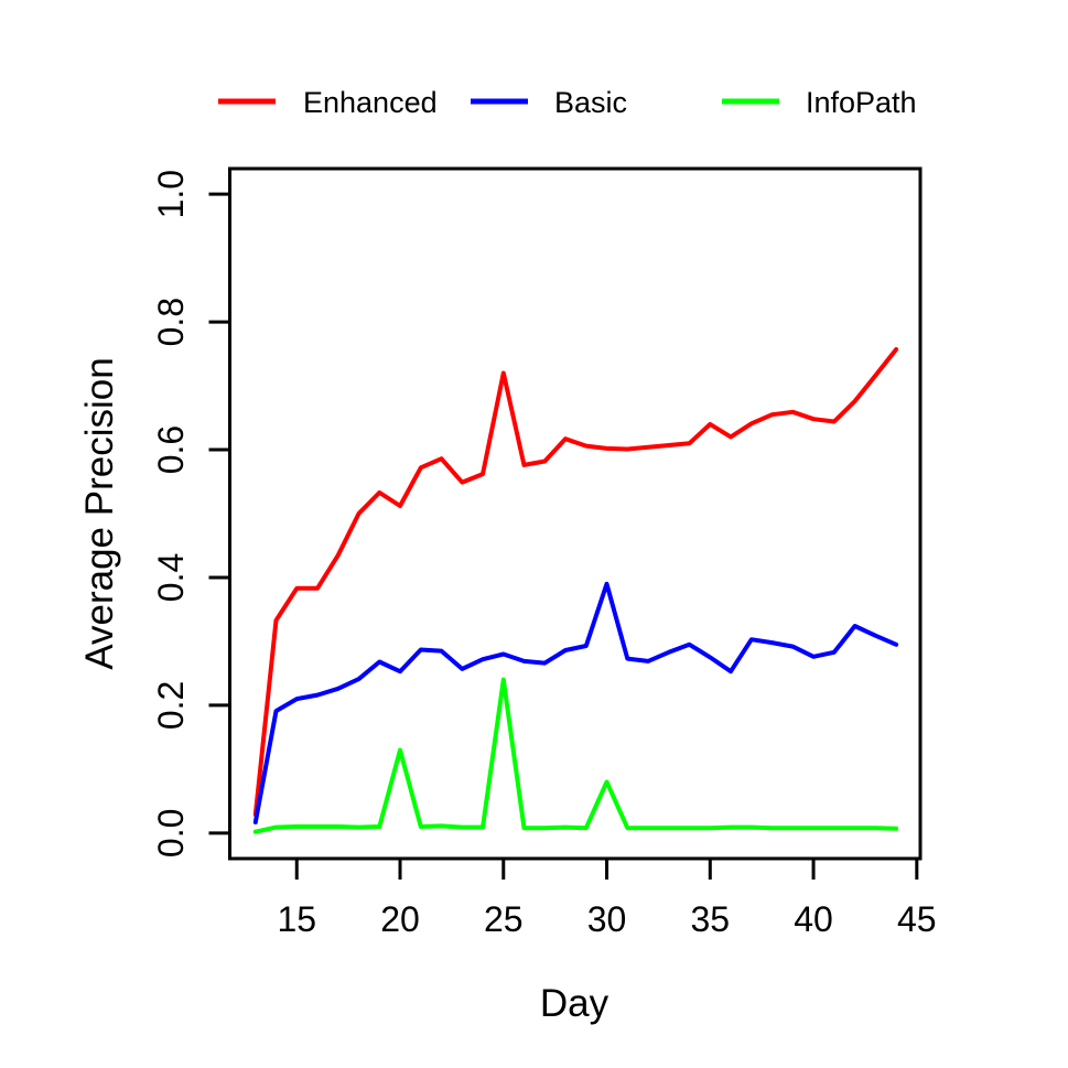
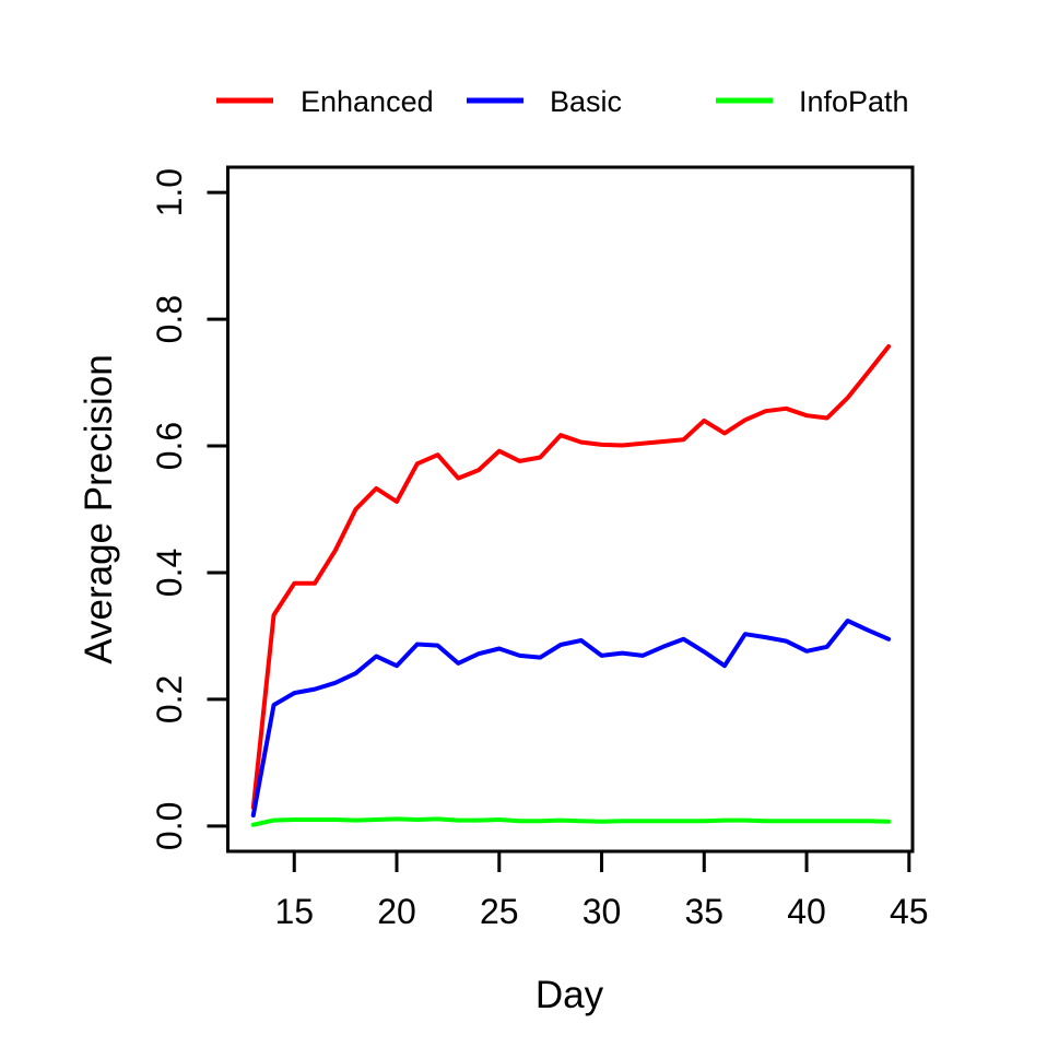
InfoPath/20: 0.13 -> 0.01
Enhanced/25: 0.72 -> 0.59
InfoPath/25: 0.24 -> 0.01
Basic/30: 0.39 -> 0.27
InfoPath/30: 0.08 -> 0.01
